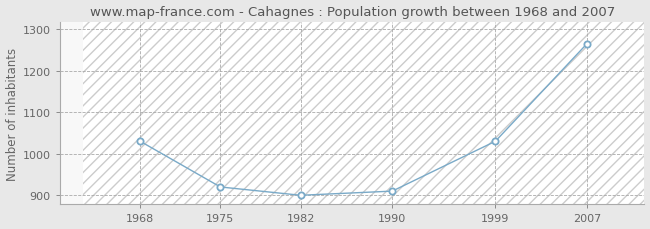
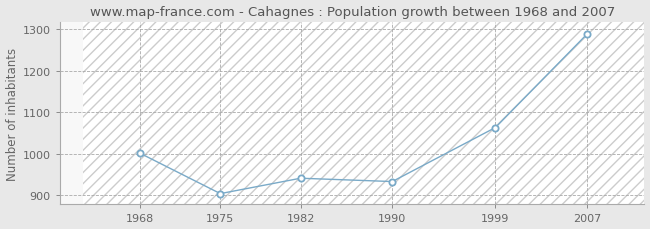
1968: 1030 -> 1001
1975: 920 -> 904
1982: 900 -> 941
1990: 910 -> 933
1999: 1030 -> 1063
2007: 1265 -> 1288
